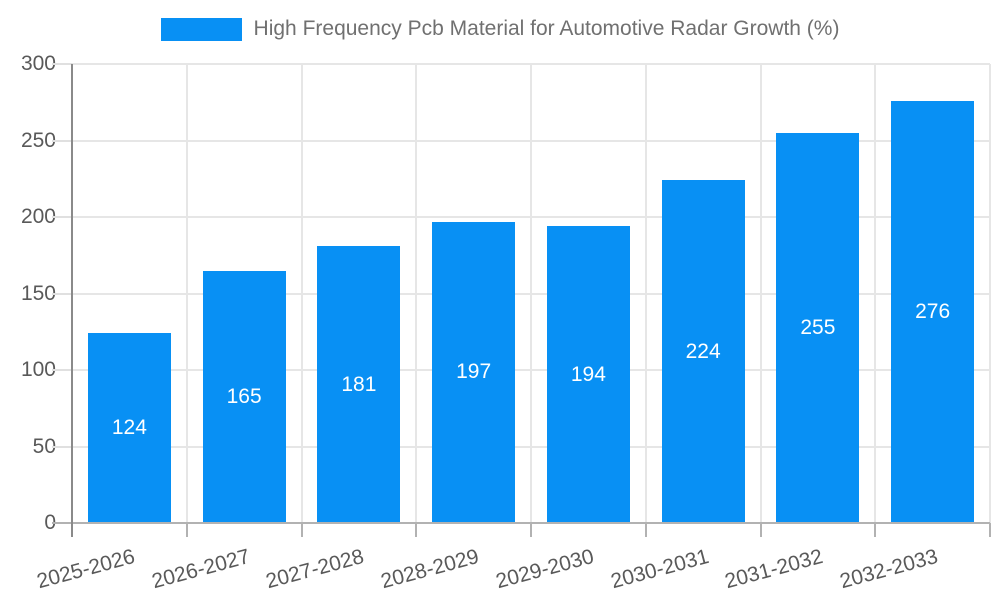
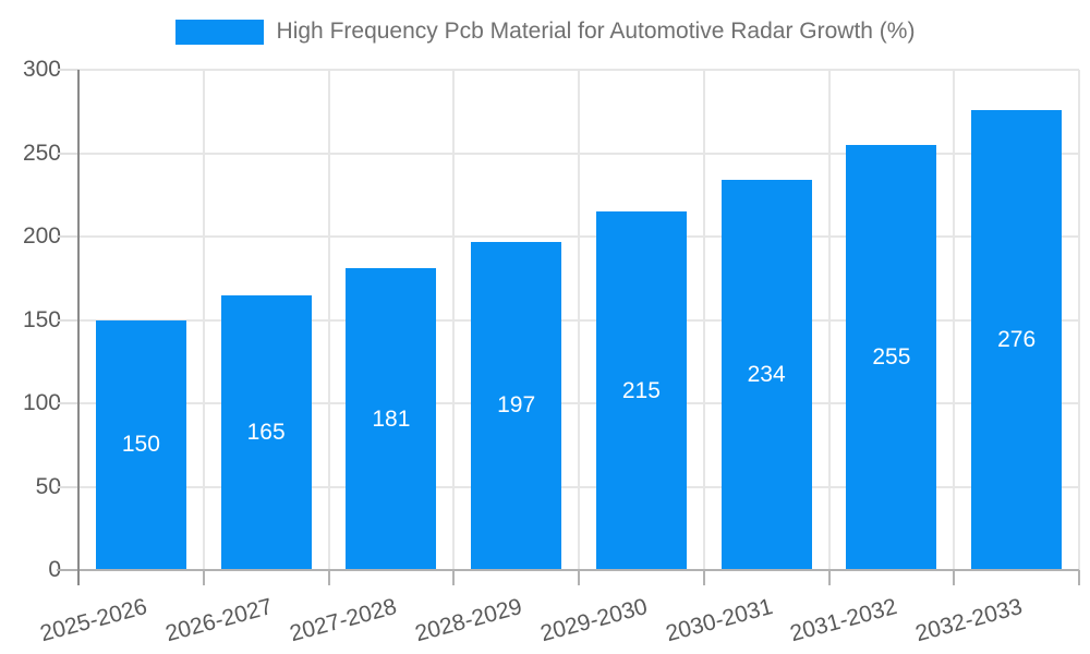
2025-2026: 124 -> 150
2029-2030: 194 -> 215
2030-2031: 224 -> 234
